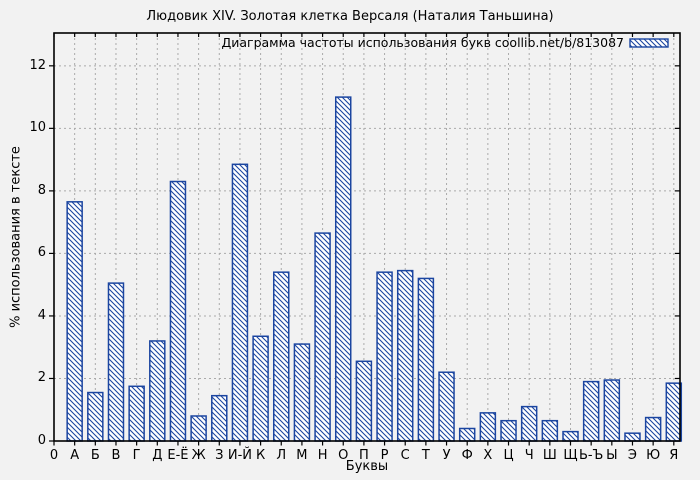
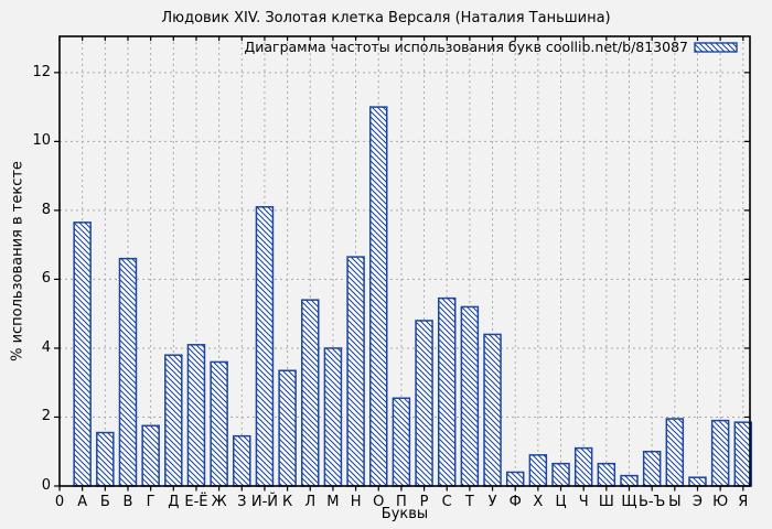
В: 5.0 -> 6.6
Д: 3.2 -> 3.8
Е-Ё: 8.3 -> 4.1
Ж: 0.8 -> 3.6
И-Й: 8.8 -> 8.1
М: 3.1 -> 4.0
Р: 5.4 -> 4.8
У: 2.2 -> 4.4
Ь-Ъ: 1.9 -> 1.0
Ю: 0.8 -> 1.9
